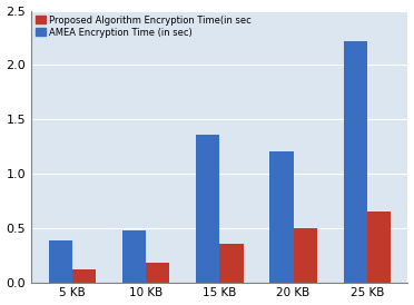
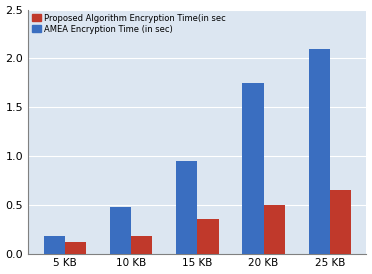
AMEA Encryption Time (in sec)/5 KB: 0.38 -> 0.18
AMEA Encryption Time (in sec)/15 KB: 1.36 -> 0.95
AMEA Encryption Time (in sec)/20 KB: 1.20 -> 1.75
AMEA Encryption Time (in sec)/25 KB: 2.22 -> 2.10
